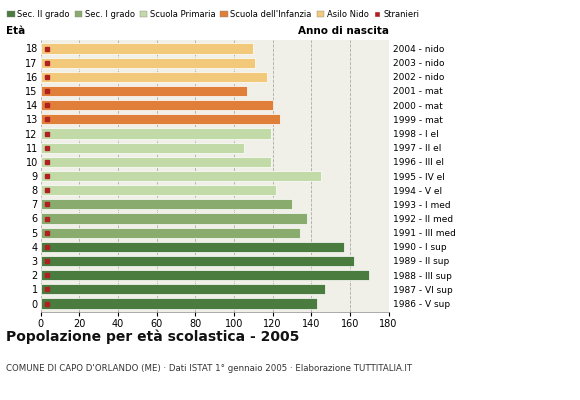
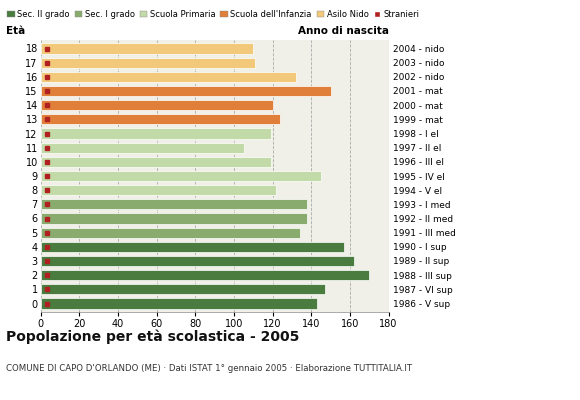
16: 117 -> 132
15: 107 -> 150
7: 130 -> 138
